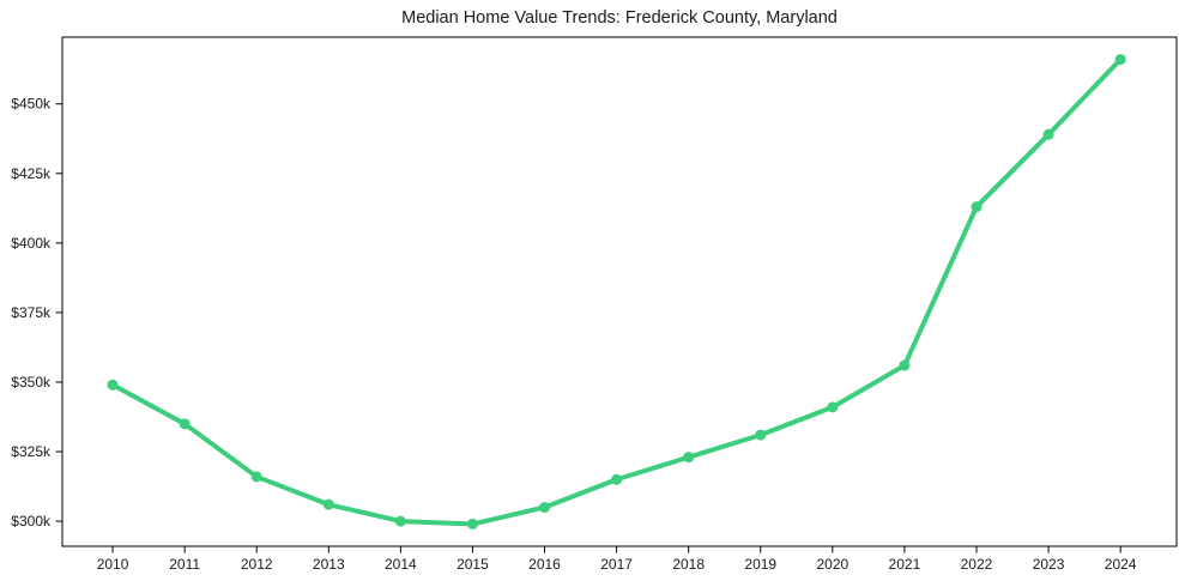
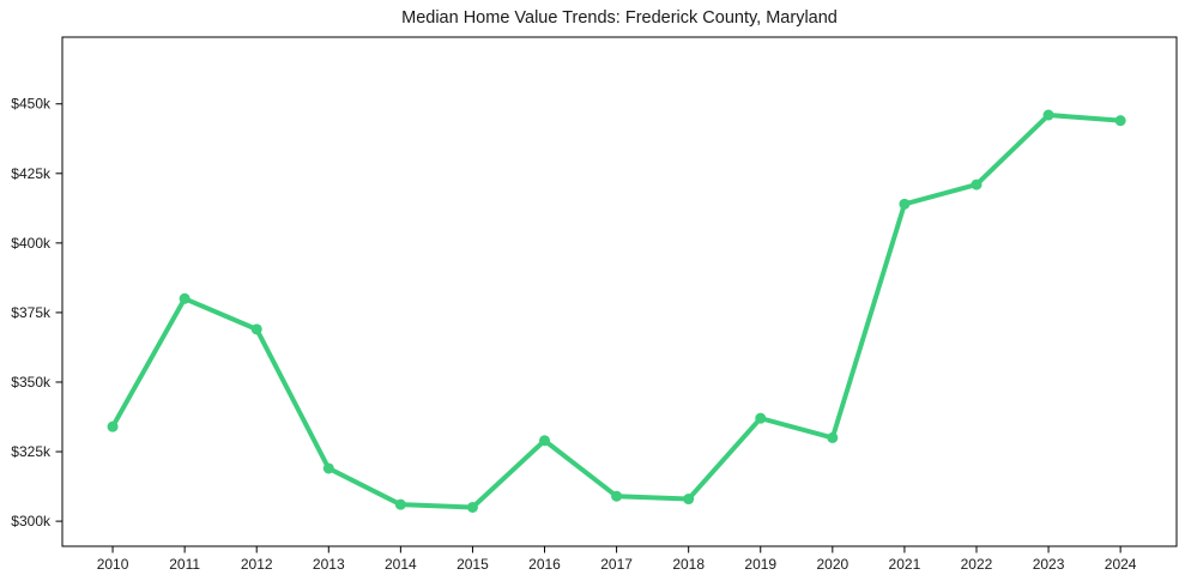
2010: $349k -> $334k
2011: $335k -> $380k
2012: $316k -> $369k
2013: $306k -> $319k
2014: $300k -> $306k
2015: $299k -> $305k
2016: $305k -> $329k
2017: $315k -> $309k
2018: $323k -> $308k
2019: $331k -> $337k
2020: $341k -> $330k
2021: $356k -> $414k
2022: $413k -> $421k
2023: $439k -> $446k
2024: $466k -> $444k
